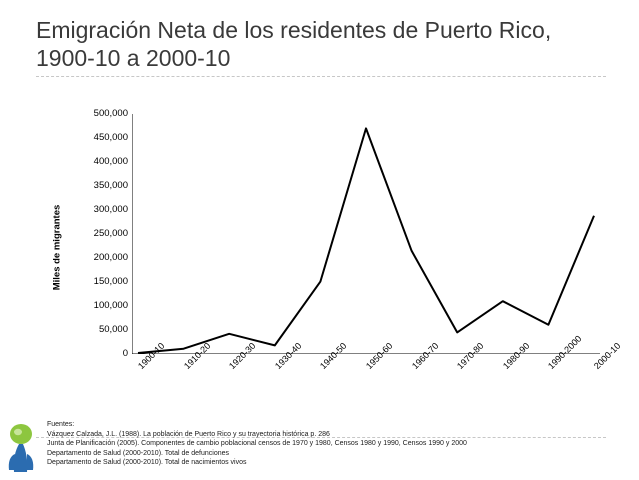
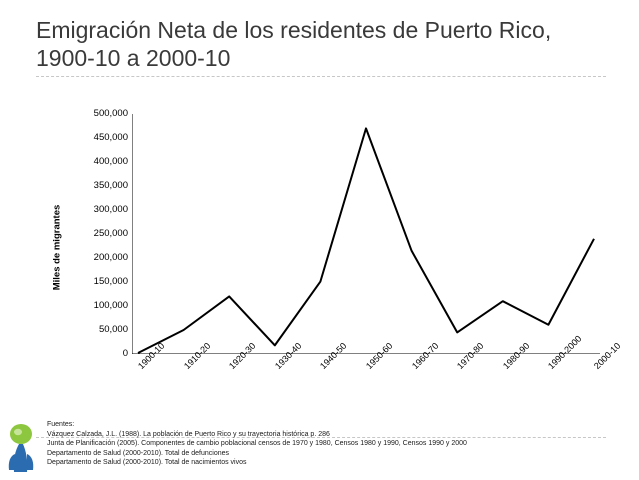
1910-20: 10000 -> 50000
1920-30: 40000 -> 120000
2000-10: 290000 -> 240000
